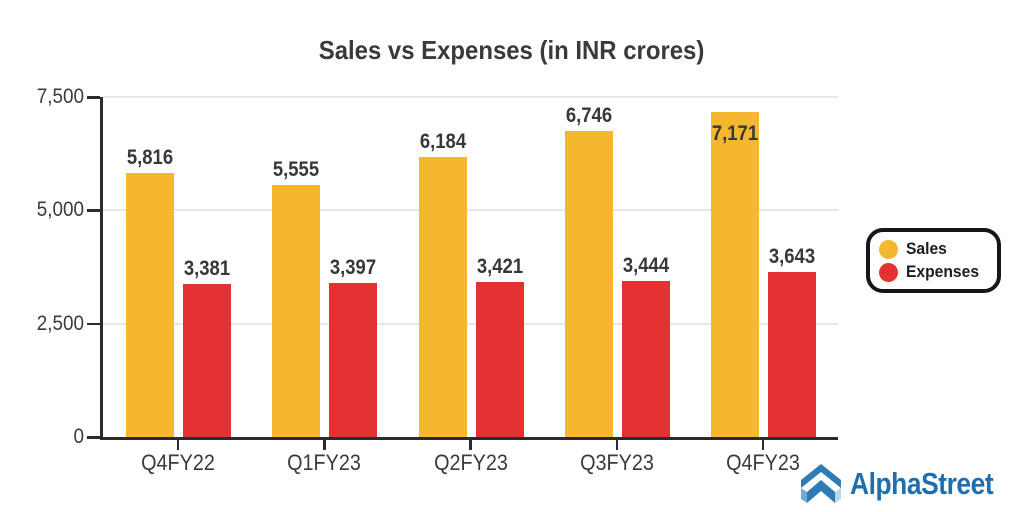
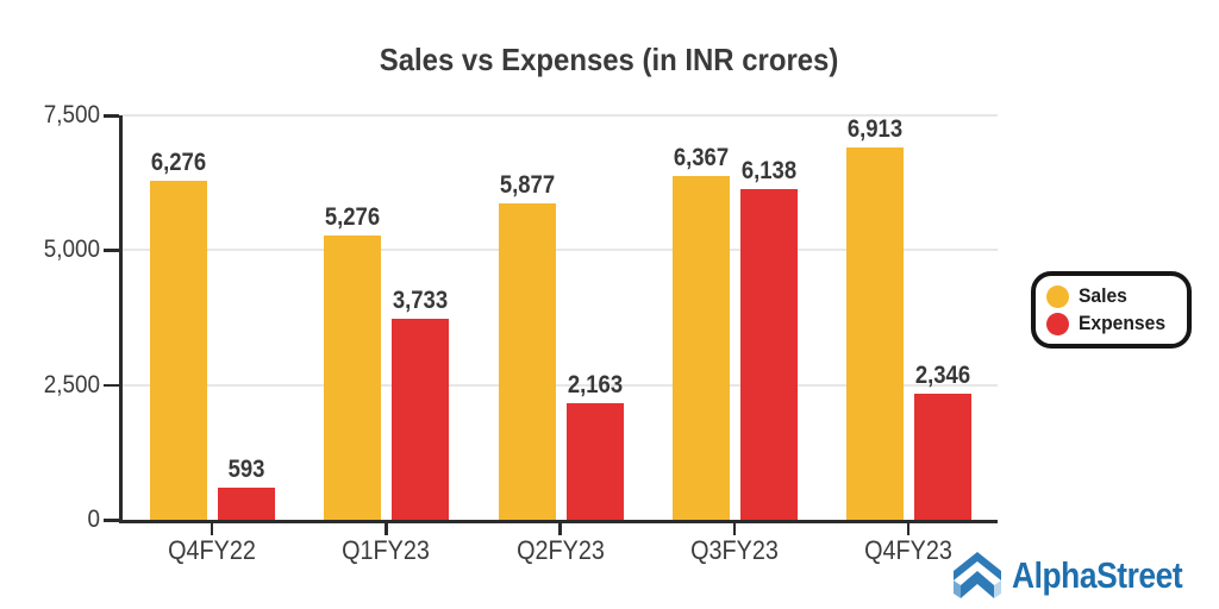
Sales/Q4FY22: 5,816 -> 6,276
Expenses/Q4FY22: 3,381 -> 593
Sales/Q1FY23: 5,555 -> 5,276
Expenses/Q1FY23: 3,397 -> 3,733
Sales/Q2FY23: 6,184 -> 5,877
Expenses/Q2FY23: 3,421 -> 2,163
Sales/Q3FY23: 6,746 -> 6,367
Expenses/Q3FY23: 3,444 -> 6,138
Sales/Q4FY23: 7,171 -> 6,913
Expenses/Q4FY23: 3,643 -> 2,346
